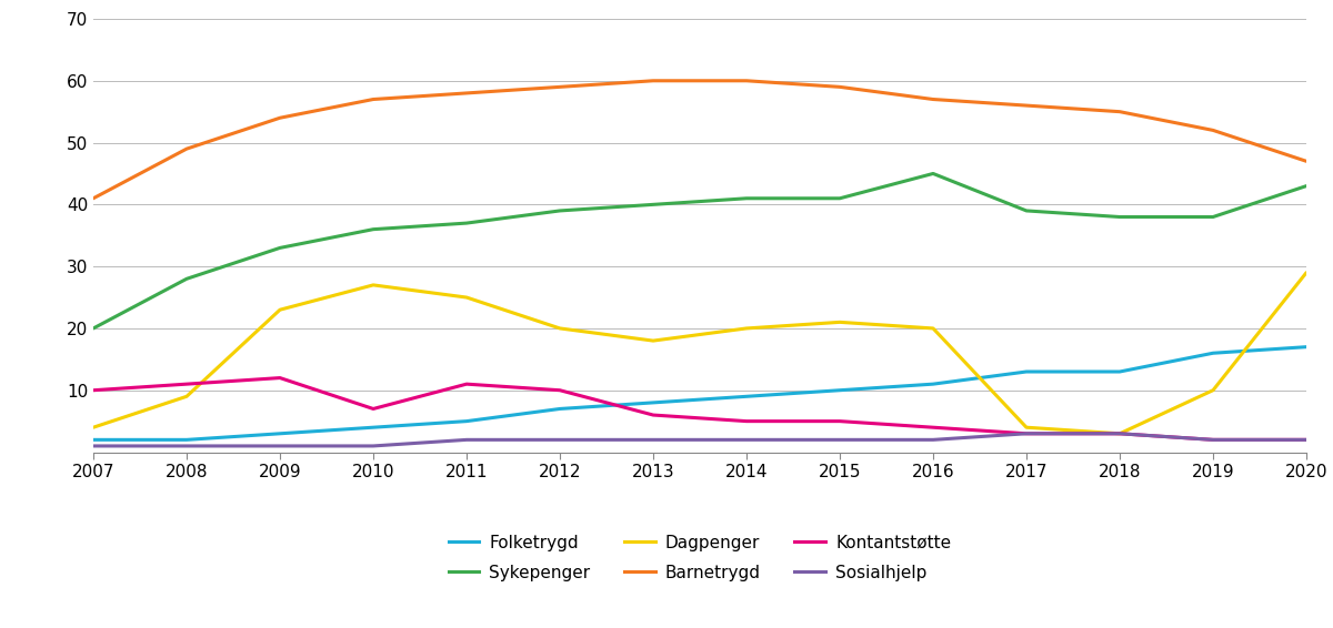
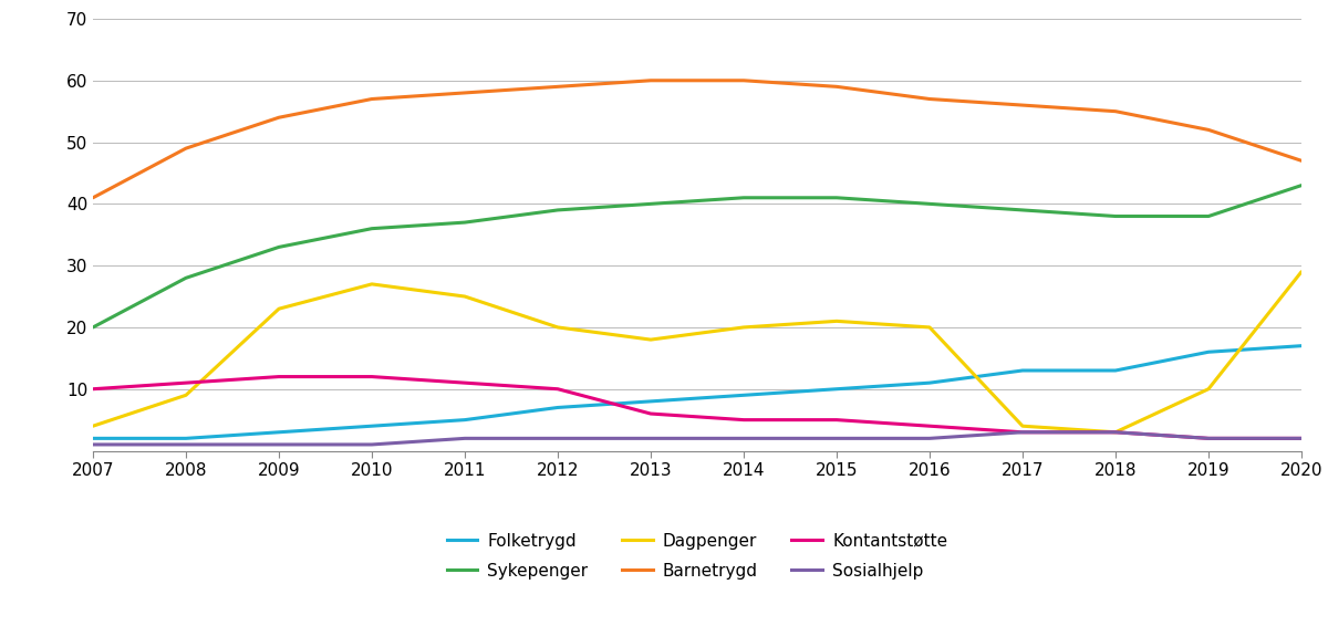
Kontantstøtte/2010: 7 -> 12
Sykepenger/2016: 45 -> 40
